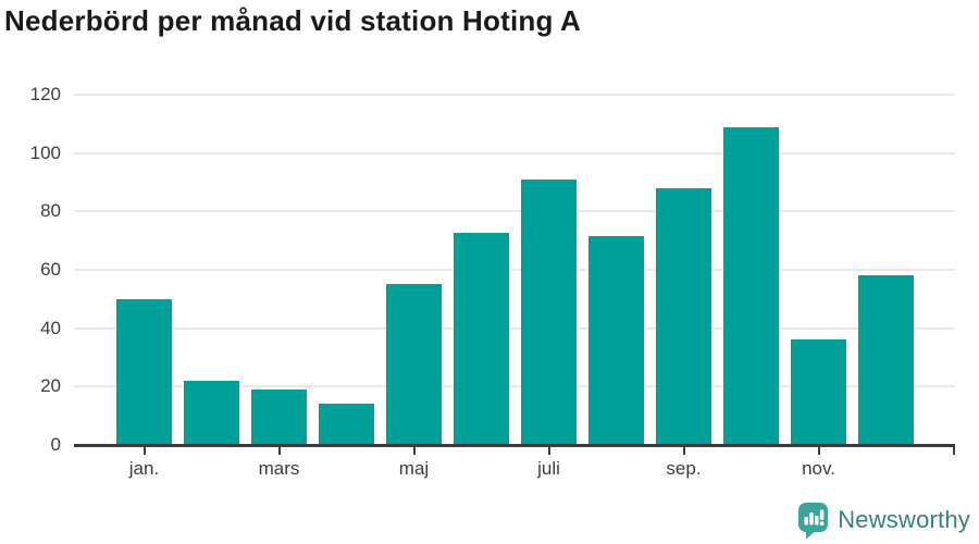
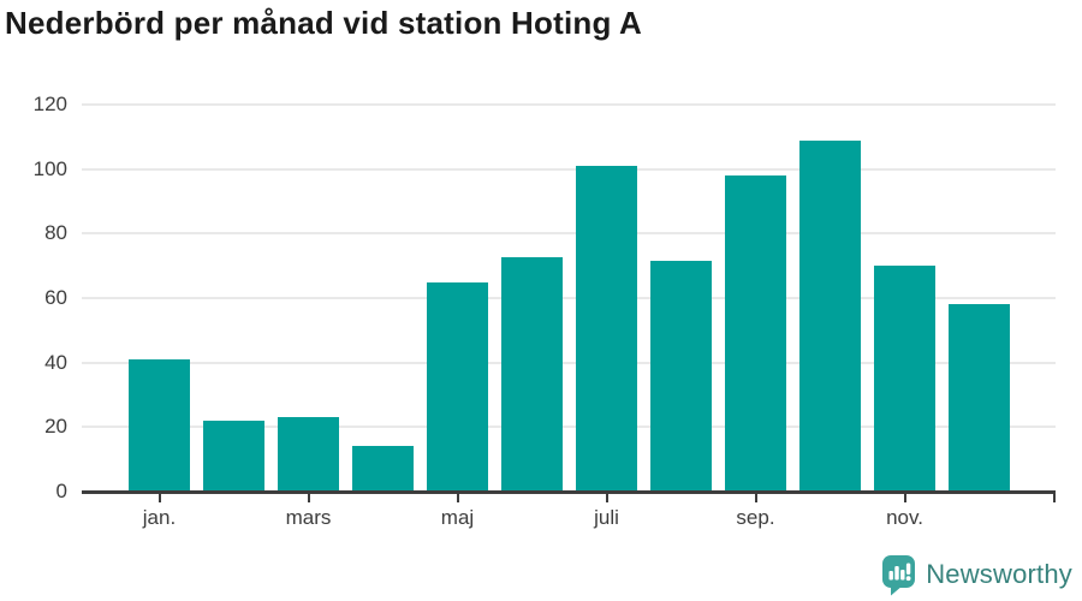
jan.: 50 -> 41
mars: 19 -> 23
maj: 55 -> 65
juli: 91 -> 101
sep.: 88 -> 98
nov.: 36 -> 70
